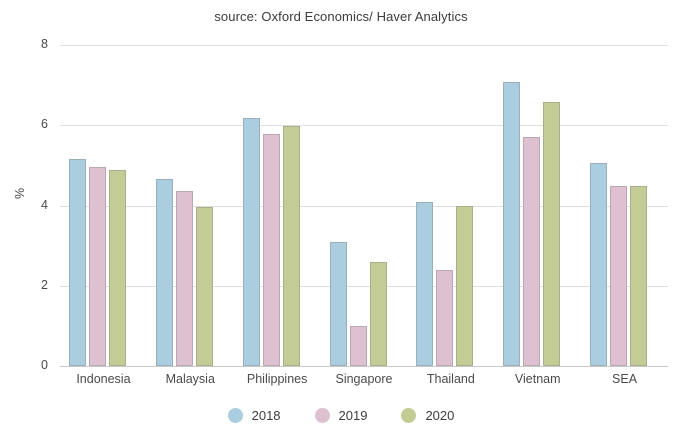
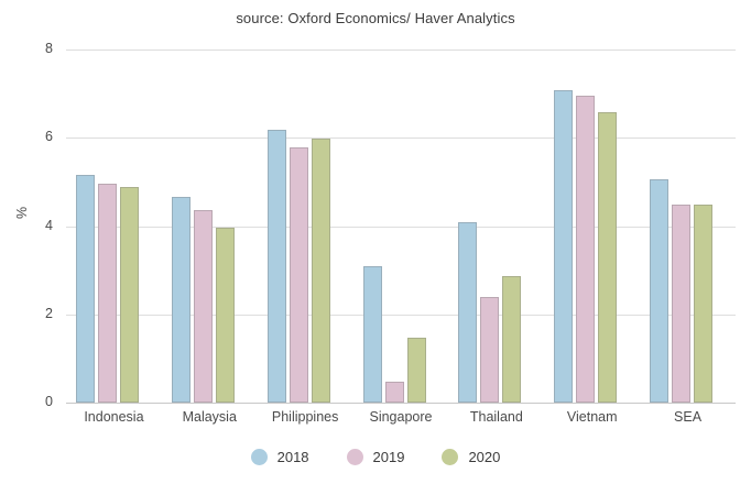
2019/Singapore: 1.0 -> 0.5
2020/Singapore: 2.6 -> 1.5
2020/Thailand: 4.0 -> 2.9
2019/Vietnam: 5.7 -> 7.0
